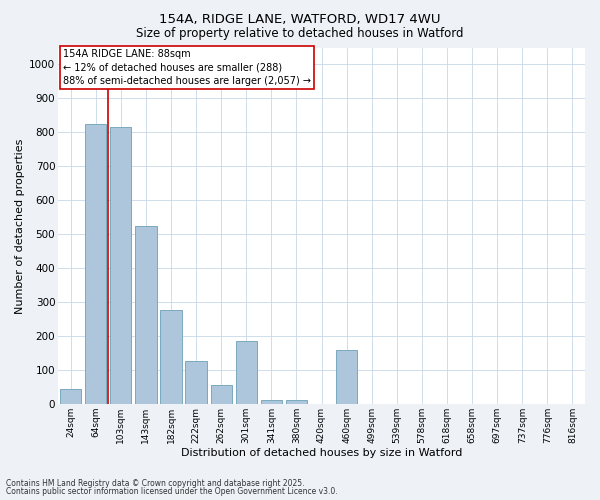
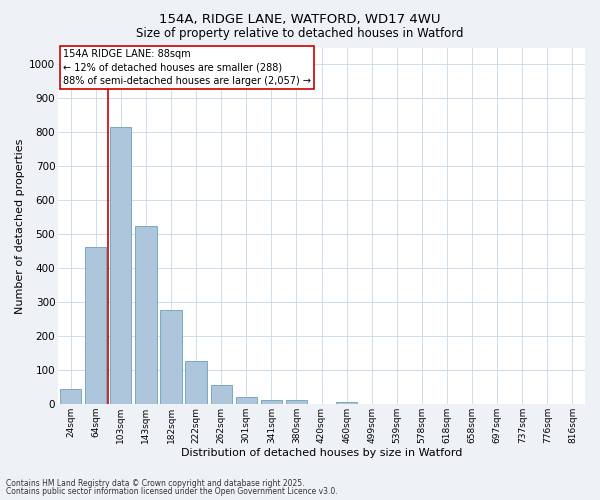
64sqm: 825 -> 463
301sqm: 185 -> 22
460sqm: 160 -> 5
